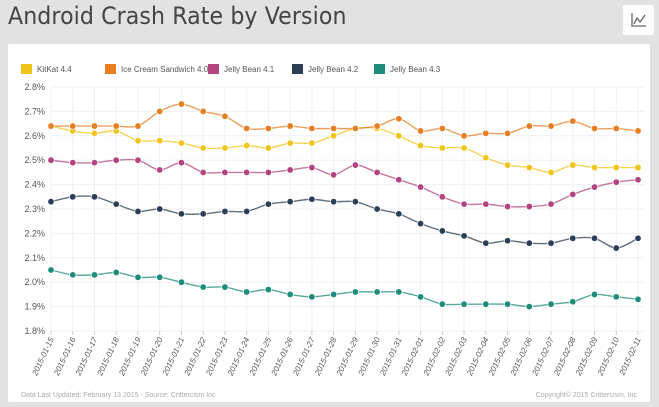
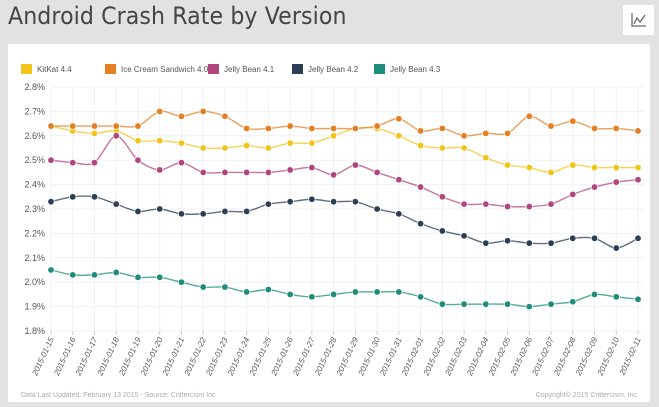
Jelly Bean 4.1/2015-01-18: 2.50% -> 2.60%
Ice Cream Sandwich 4.0/2015-01-21: 2.73% -> 2.68%
Ice Cream Sandwich 4.0/2015-02-06: 2.64% -> 2.68%
